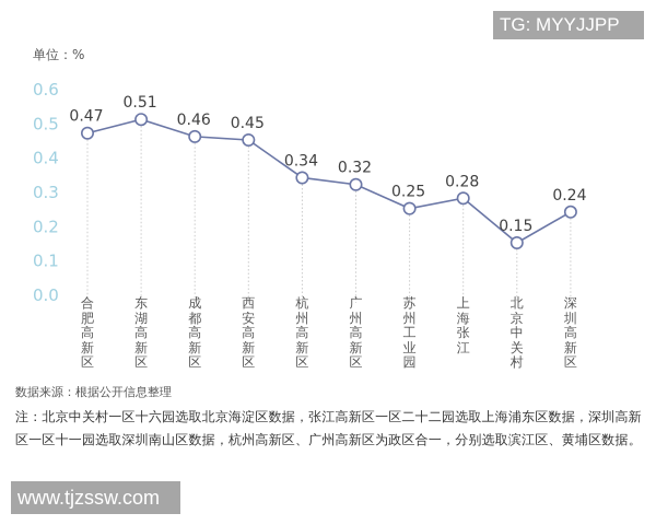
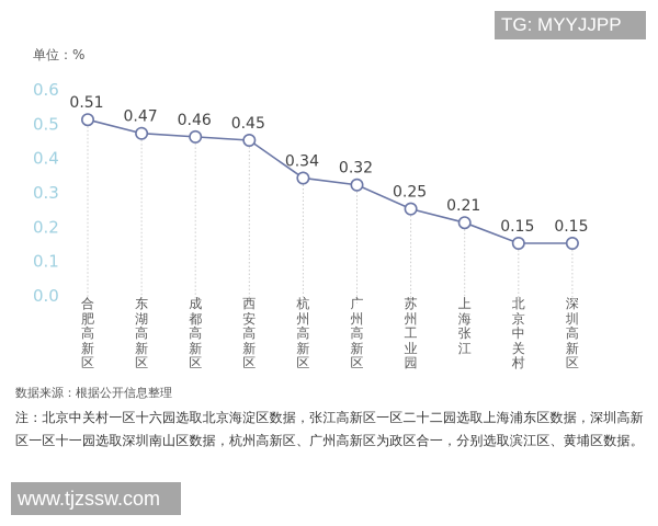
合肥高新区: 0.47 -> 0.51
东湖高新区: 0.51 -> 0.47
上海张江: 0.28 -> 0.21
深圳高新区: 0.24 -> 0.15
